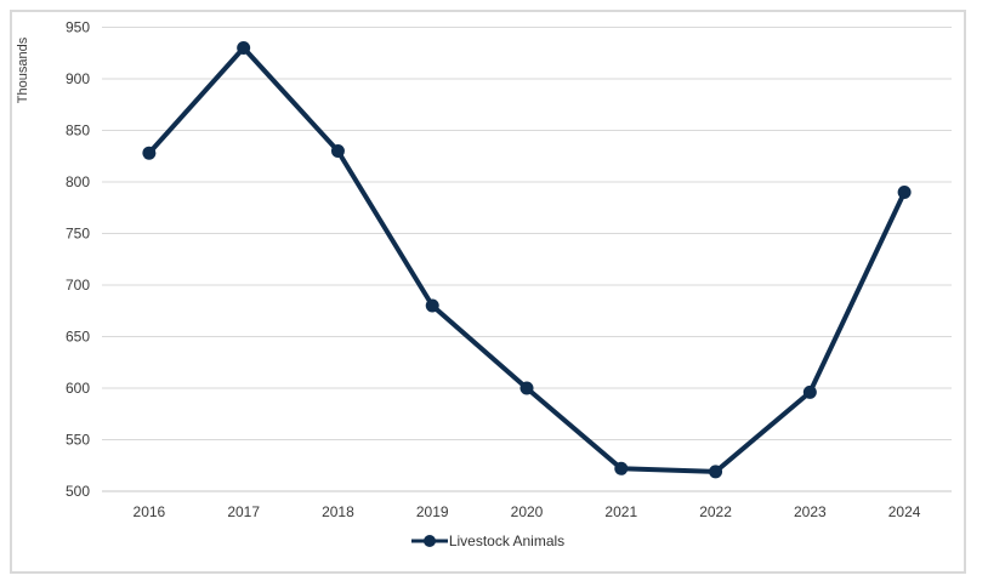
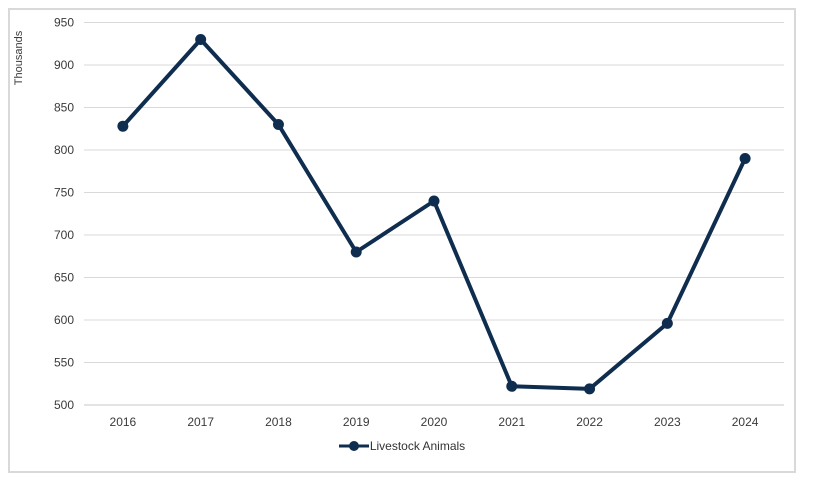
2020: 600 -> 740
